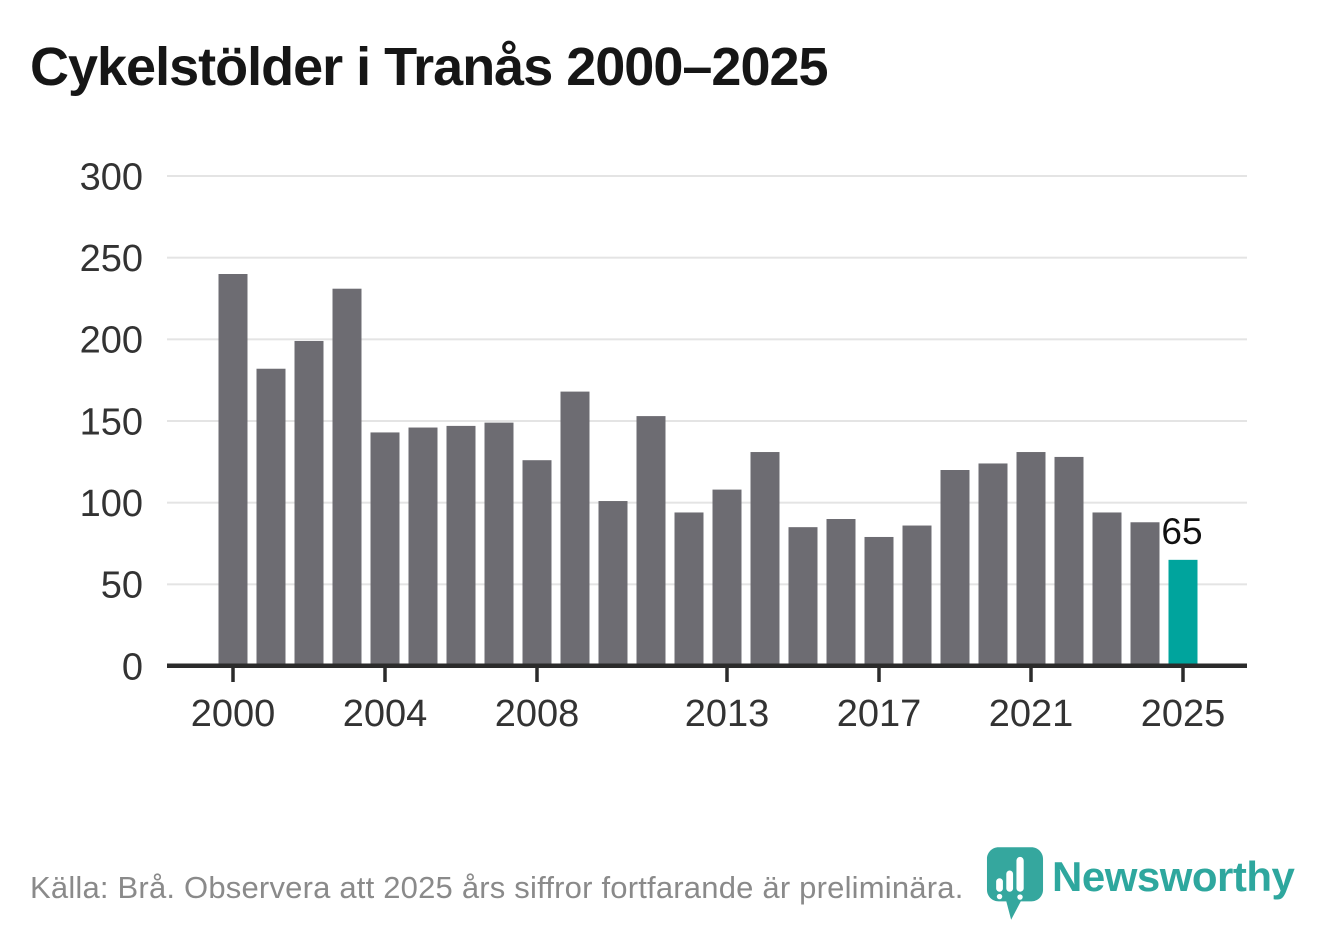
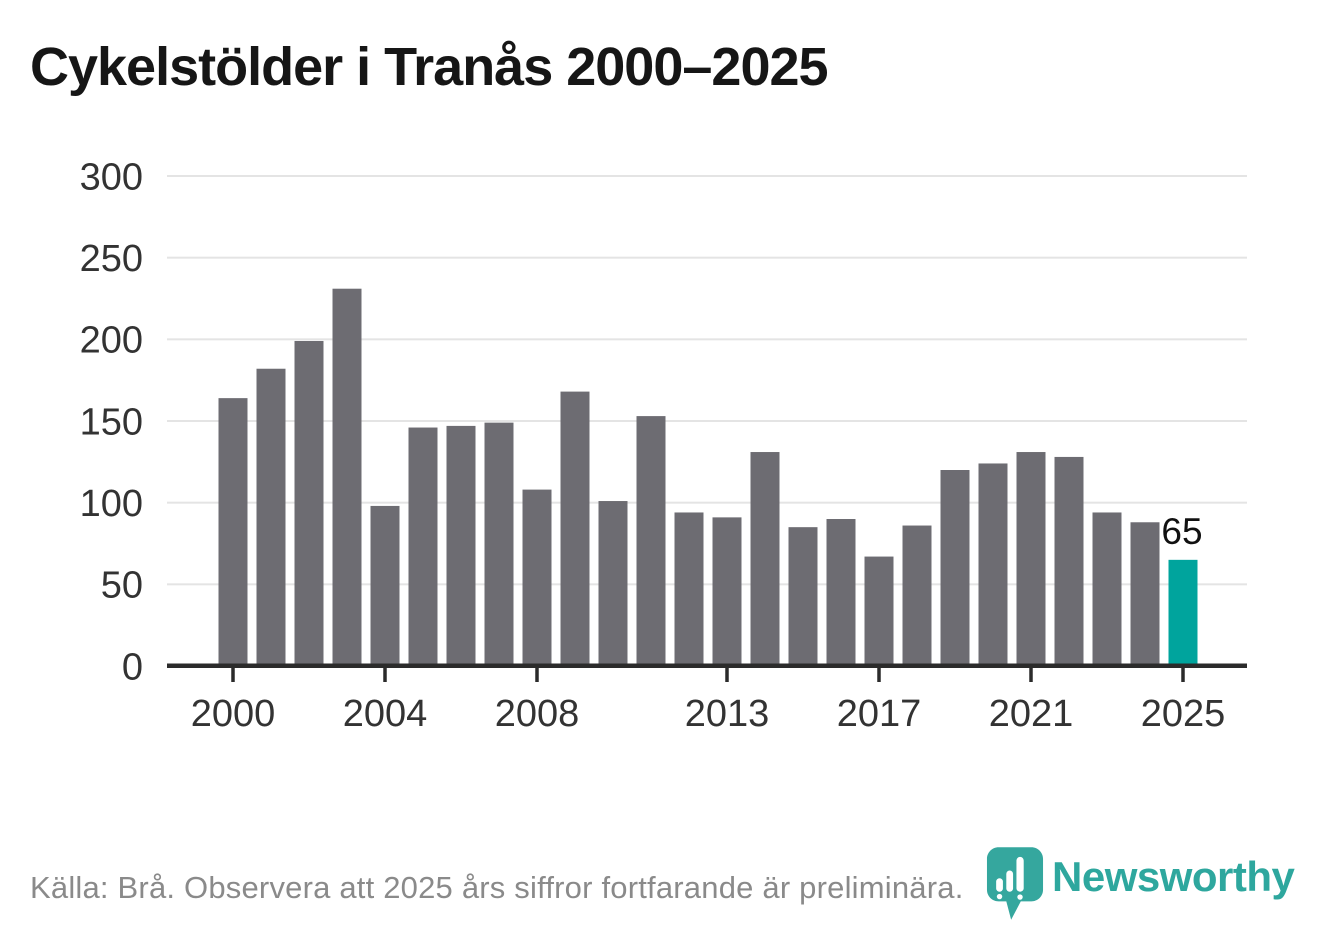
2000: 240 -> 164
2004: 143 -> 98
2008: 126 -> 108
2013: 108 -> 91
2017: 79 -> 67
